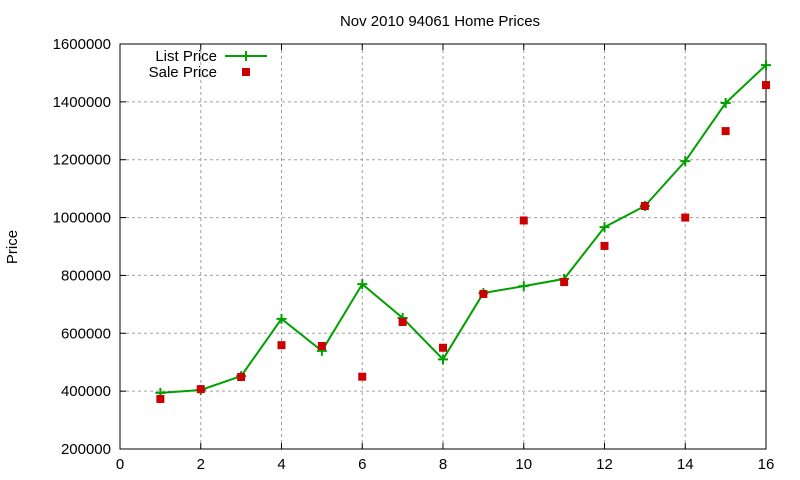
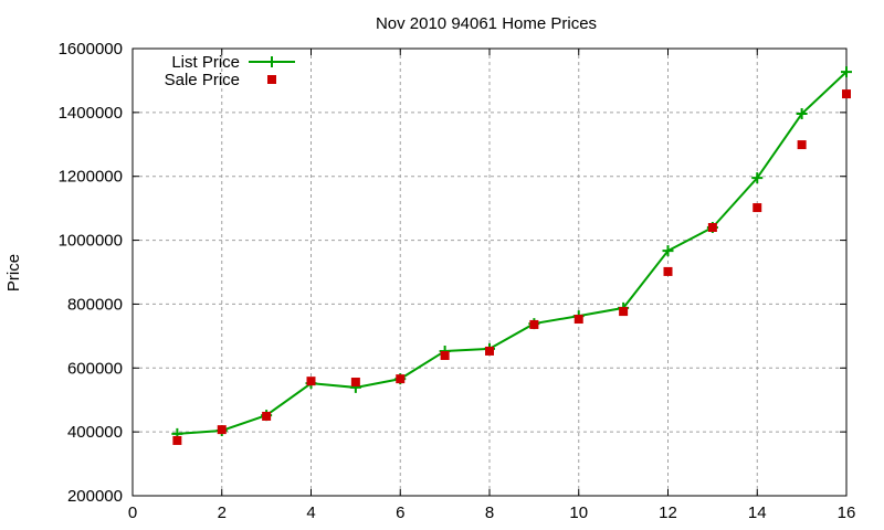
List Price/4: 650000 -> 550000
List Price/6: 770000 -> 570000
Sale Price/6: 450000 -> 570000
List Price/8: 510000 -> 660000
Sale Price/8: 550000 -> 650000
Sale Price/10: 990000 -> 750000
Sale Price/14: 1000000 -> 1100000
